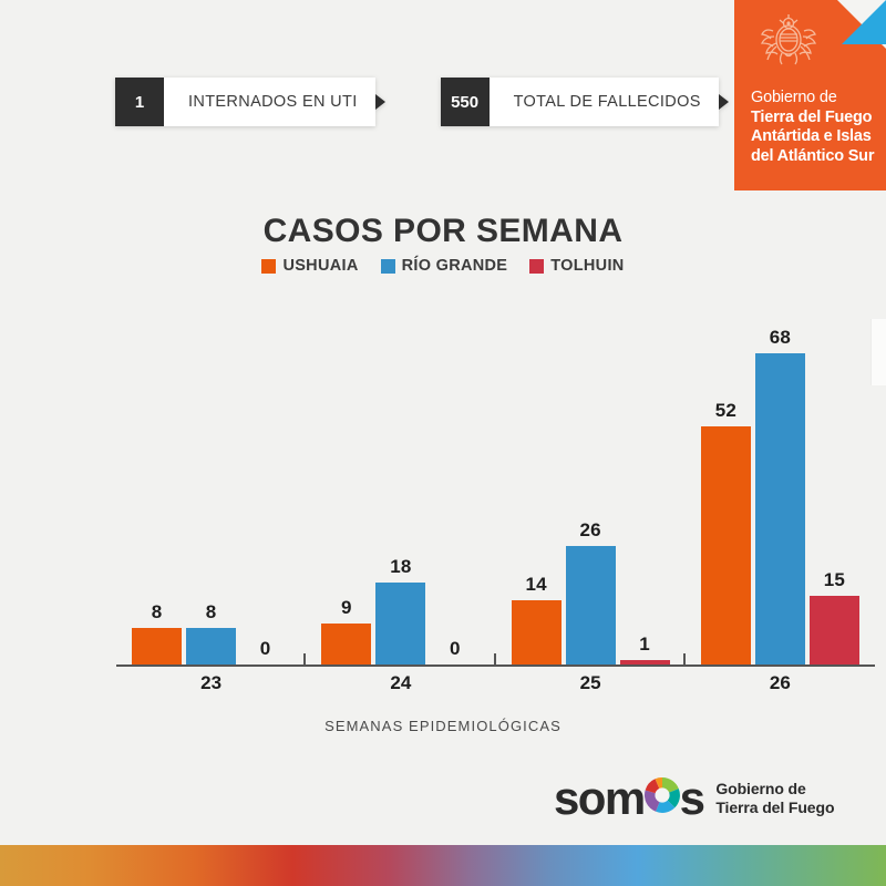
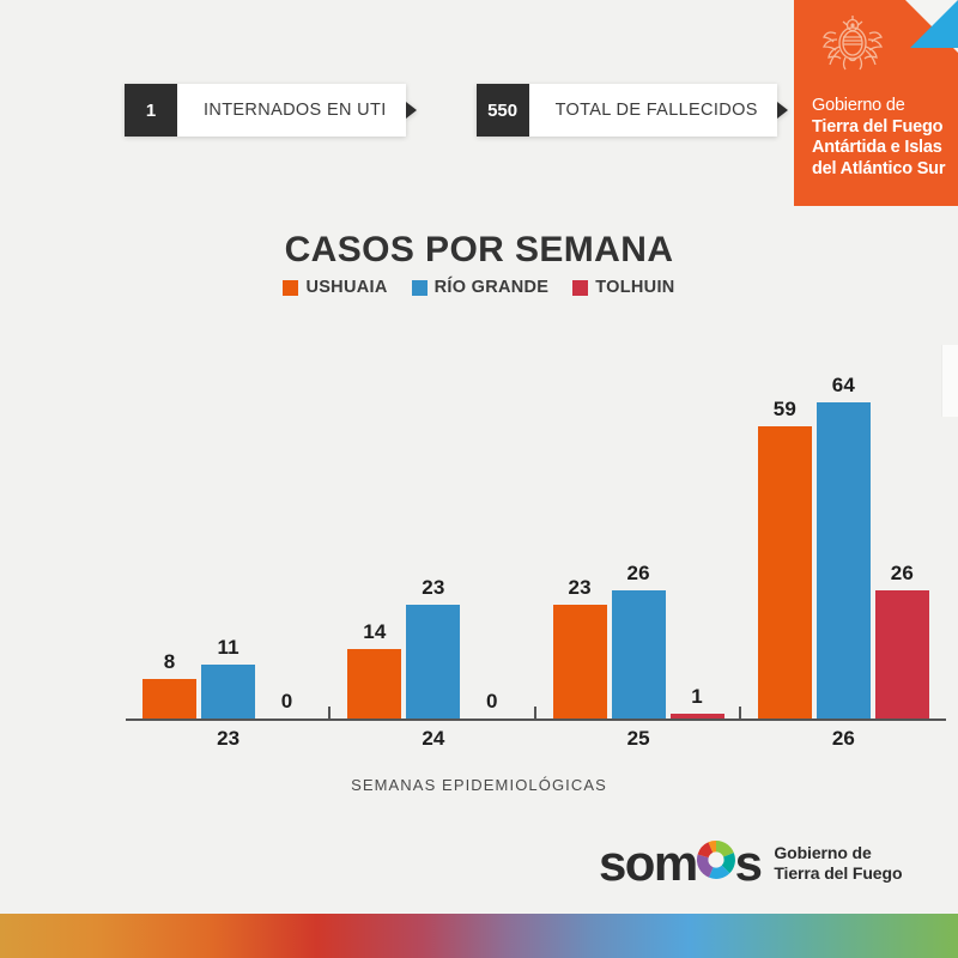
RÍO GRANDE/23: 8 -> 11
USHUAIA/24: 9 -> 14
RÍO GRANDE/24: 18 -> 23
USHUAIA/25: 14 -> 23
USHUAIA/26: 52 -> 59
RÍO GRANDE/26: 68 -> 64
TOLHUIN/26: 15 -> 26
